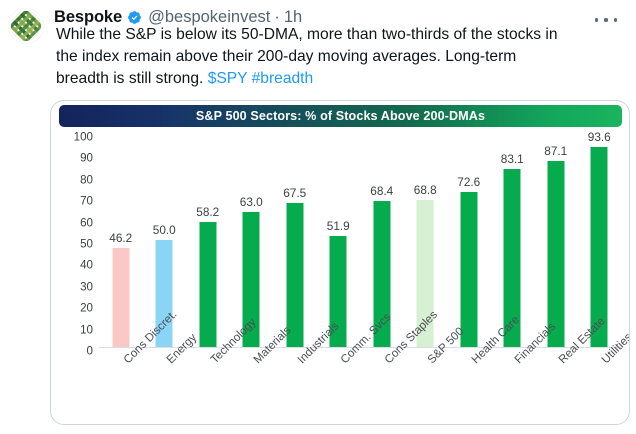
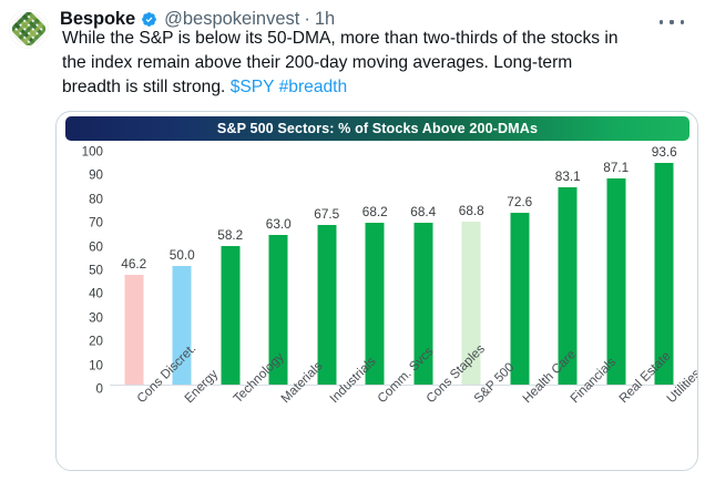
Comm. Svcs: 51.9 -> 68.2
